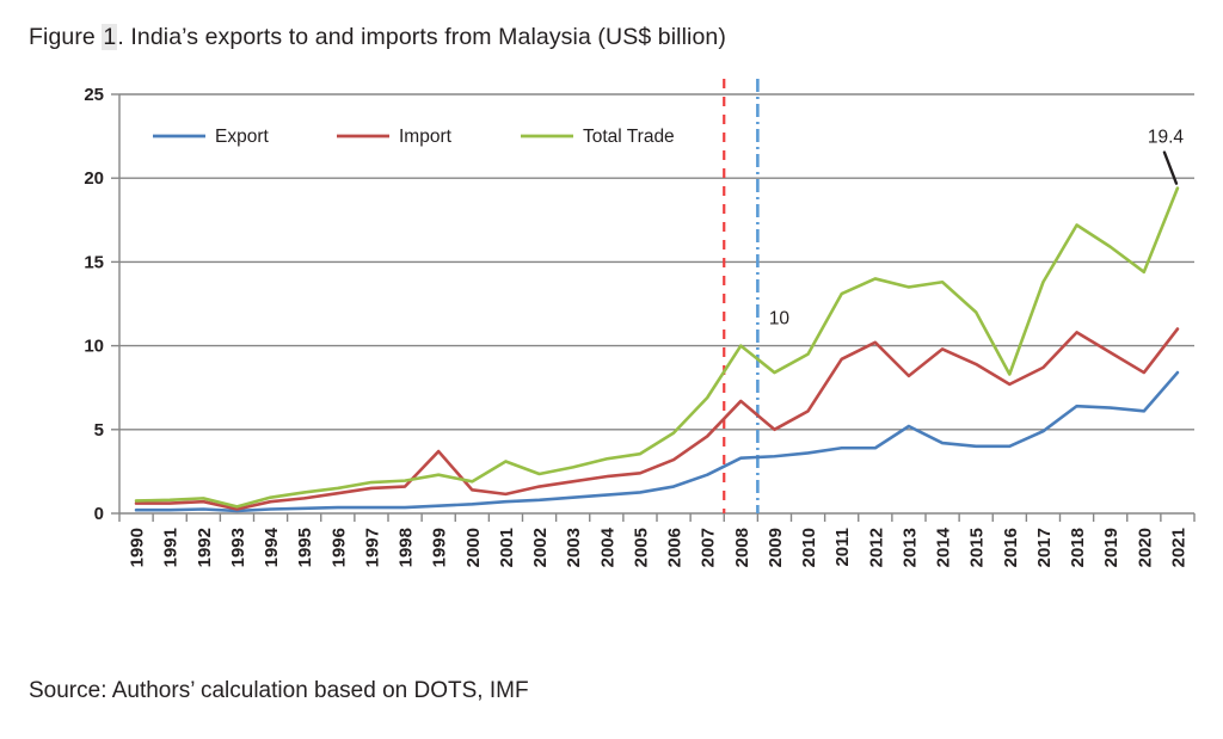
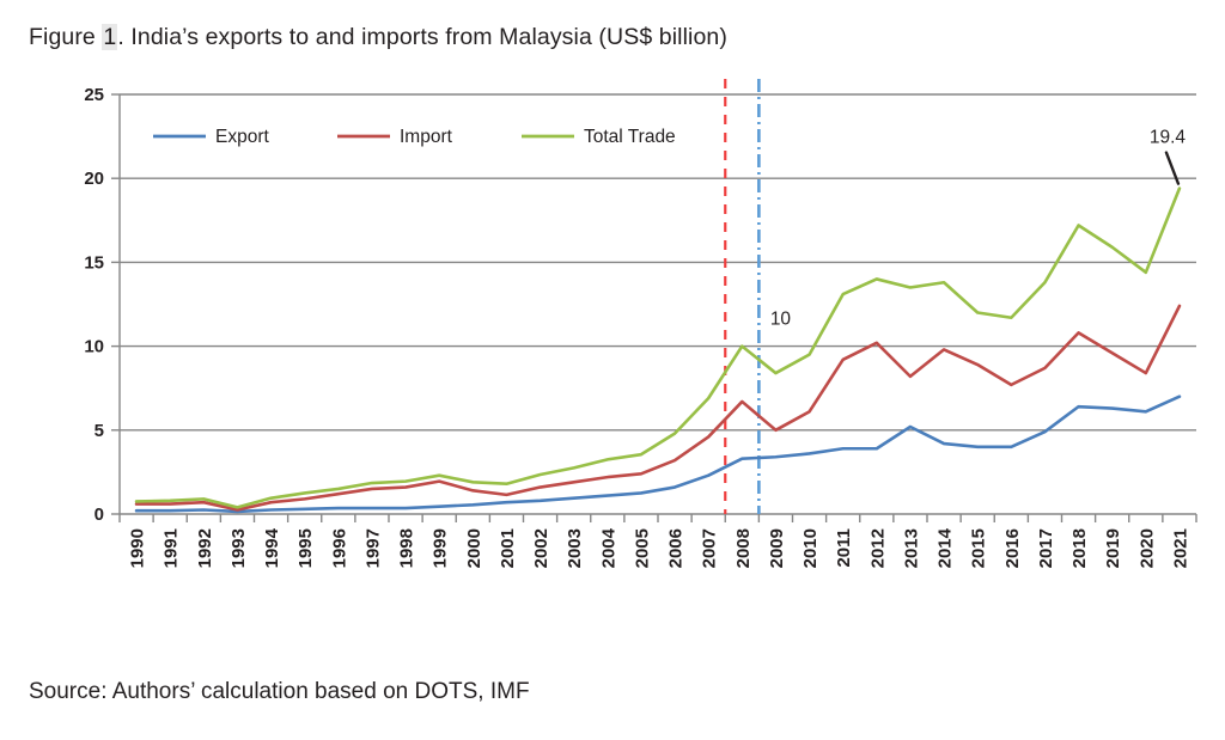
Import/1999: 3.7 -> 1.9
Total Trade/2001: 3.1 -> 1.8
Total Trade/2016: 8.3 -> 11.7
Export/2021: 8.4 -> 7.0
Import/2021: 11.0 -> 12.4
